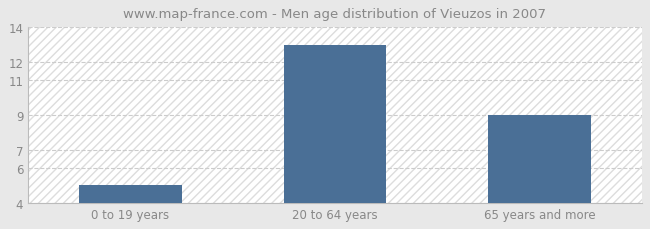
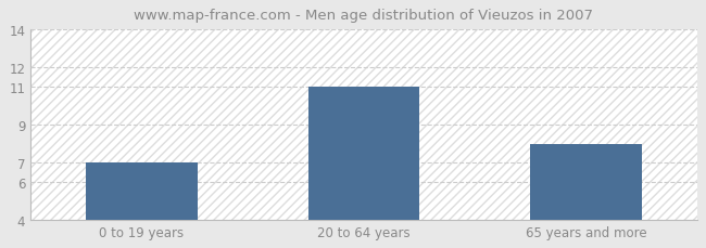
0 to 19 years: 5 -> 7
20 to 64 years: 13 -> 11
65 years and more: 9 -> 8
